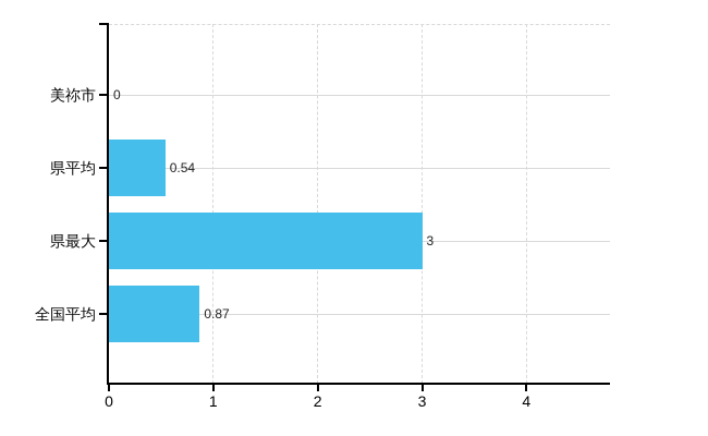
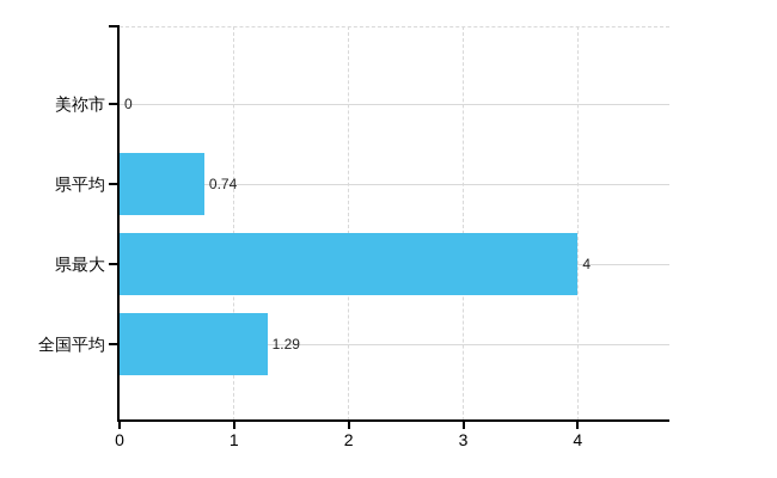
県平均: 0.54 -> 0.74
県最大: 3 -> 4
全国平均: 0.87 -> 1.29
